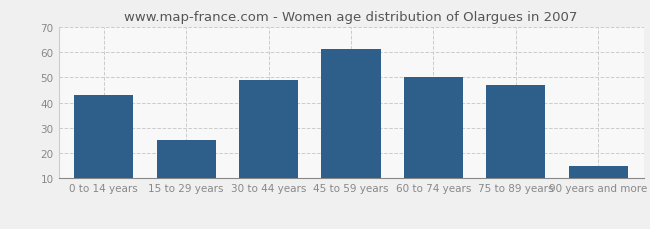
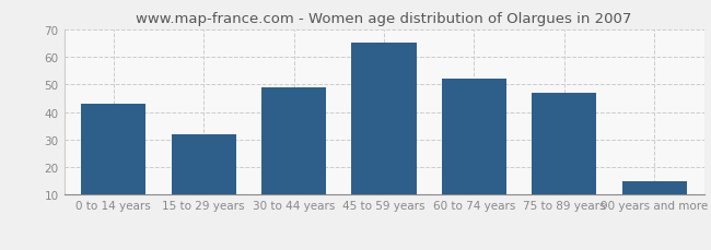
15 to 29 years: 25 -> 32
45 to 59 years: 61 -> 65
60 to 74 years: 50 -> 52
